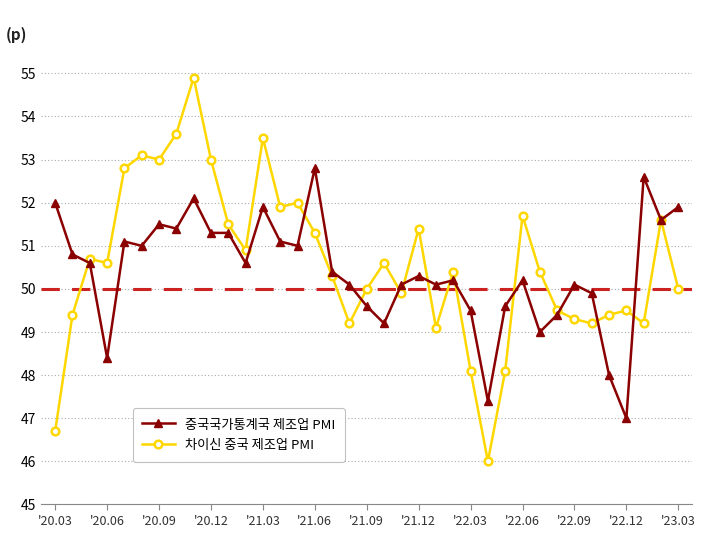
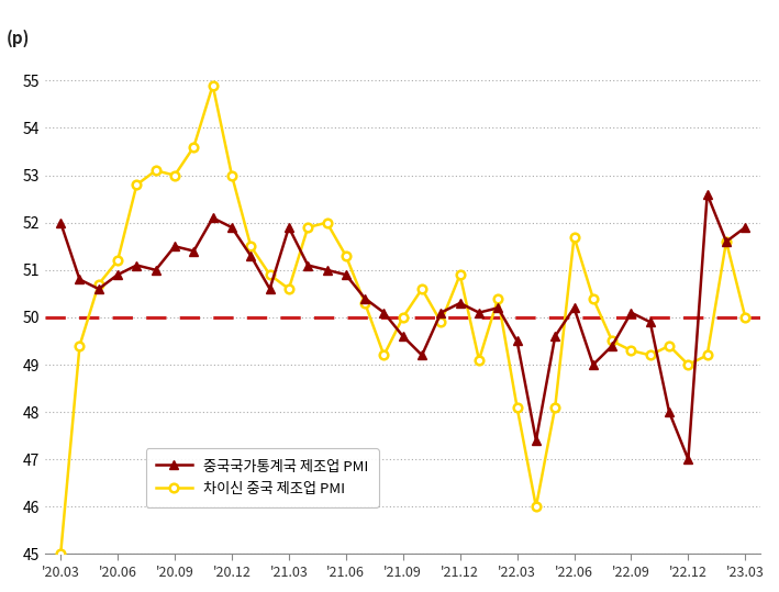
차이신 중국 제조업 PMI/'20.03: 46.7 -> 45.0
중국국가통계국 제조업 PMI/'20.06: 48.4 -> 50.9
차이신 중국 제조업 PMI/'20.06: 50.6 -> 51.2
중국국가통계국 제조업 PMI/'20.12: 51.3 -> 51.9
차이신 중국 제조업 PMI/'21.03: 53.5 -> 50.6
중국국가통계국 제조업 PMI/'21.06: 52.8 -> 50.9
차이신 중국 제조업 PMI/'21.12: 51.4 -> 50.9
차이신 중국 제조업 PMI/'22.12: 49.5 -> 49.0
